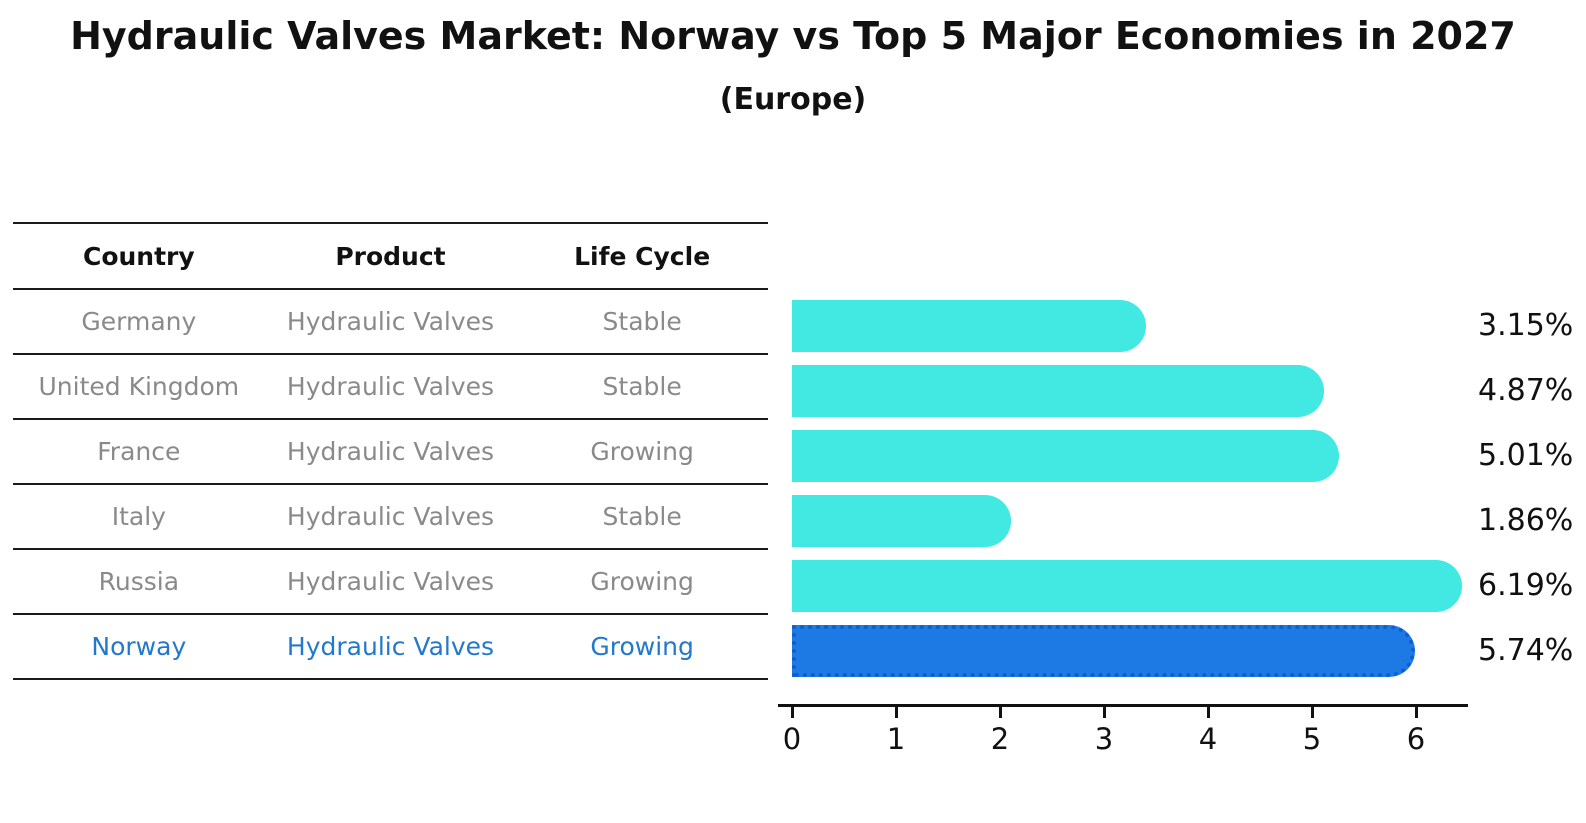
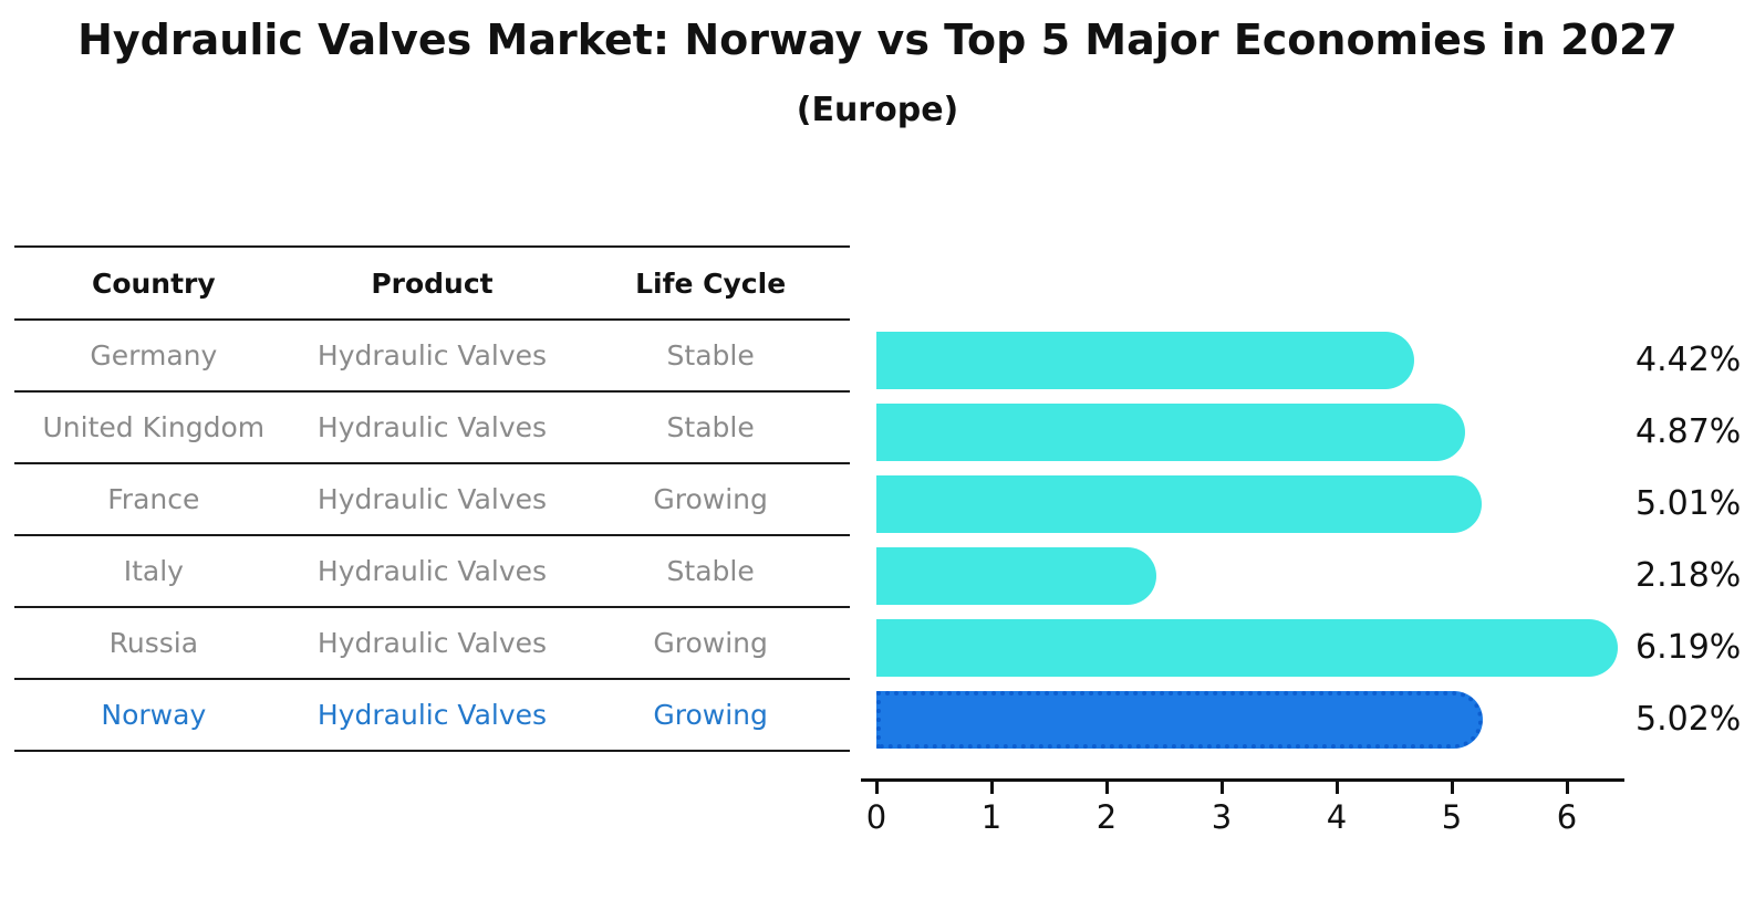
Germany: 3.15% -> 4.42%
Italy: 1.86% -> 2.18%
Norway: 5.74% -> 5.02%
